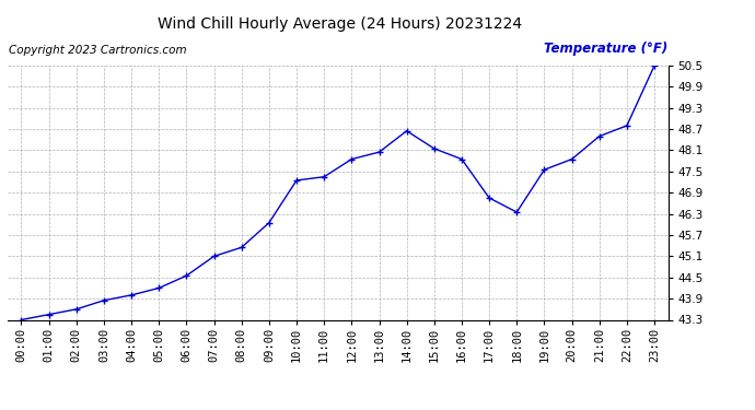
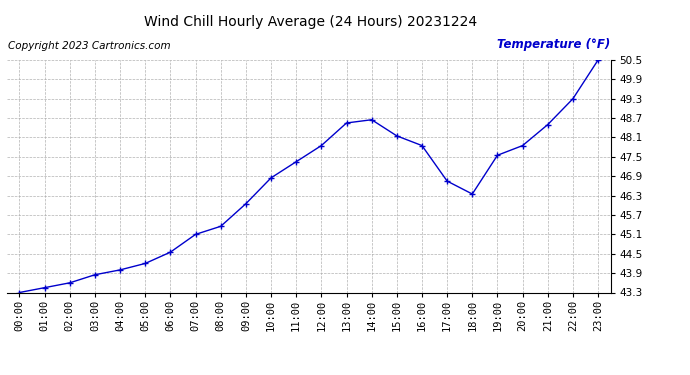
10:00: 47.25 -> 46.85
13:00: 48.05 -> 48.55
22:00: 48.80 -> 49.30
